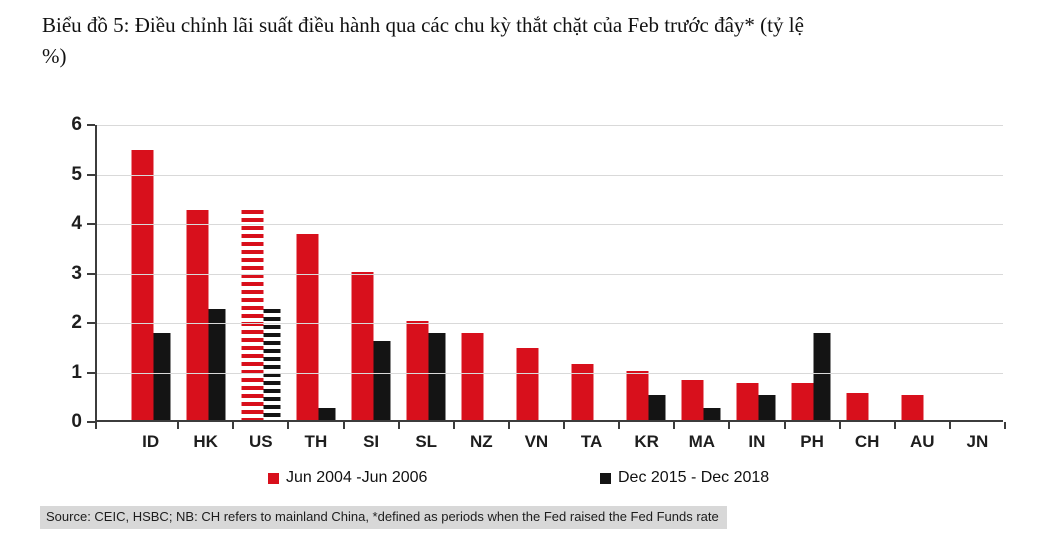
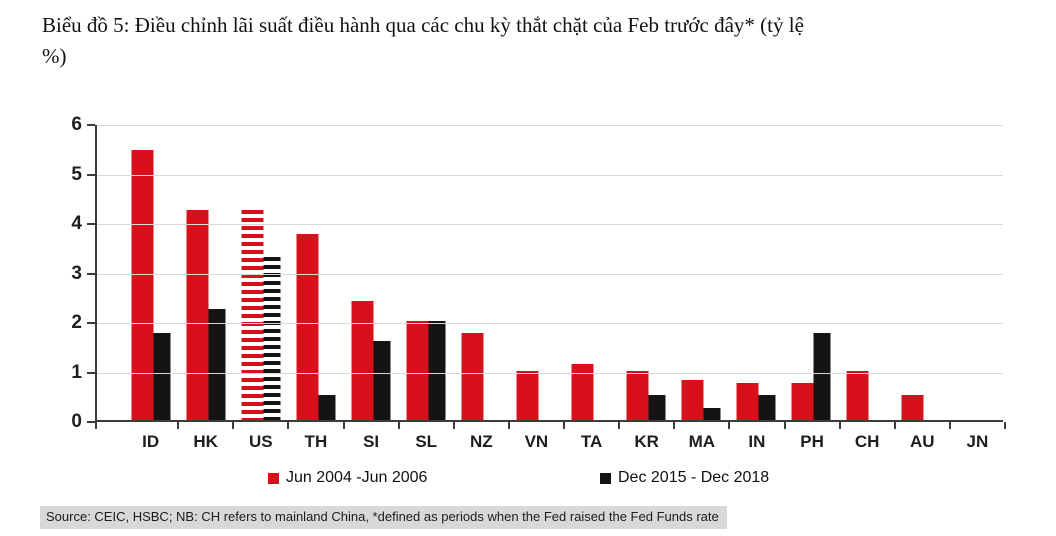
Dec 2015 - Dec 2018/US: 2.2 -> 3.3
Dec 2015 - Dec 2018/TH: 0.2 -> 0.5
Jun 2004 -Jun 2006/SI: 3.0 -> 2.4
Dec 2015 - Dec 2018/SL: 1.8 -> 2.0
Jun 2004 -Jun 2006/VN: 1.4 -> 1.0
Jun 2004 -Jun 2006/CH: 0.5 -> 1.0
